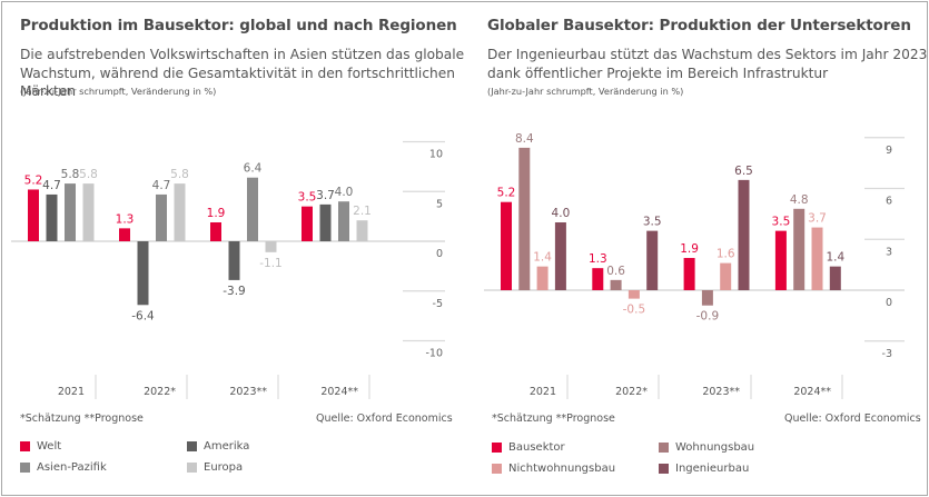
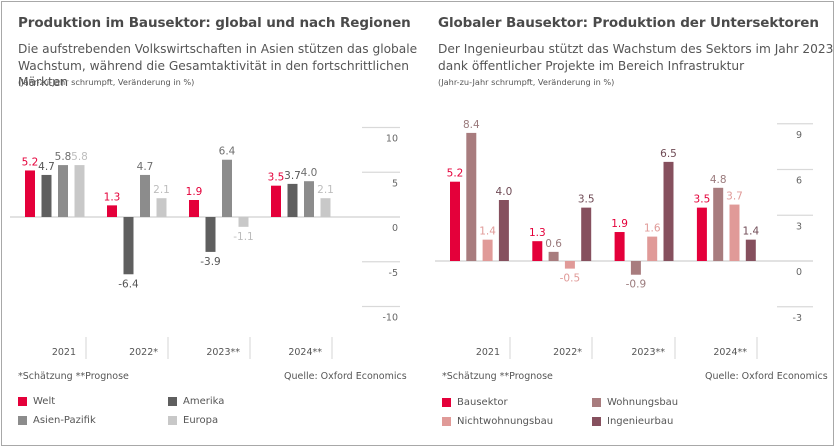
Produktion im Bausektor: global und nach Regionen/Europa/2022*: 5.8 -> 2.1
